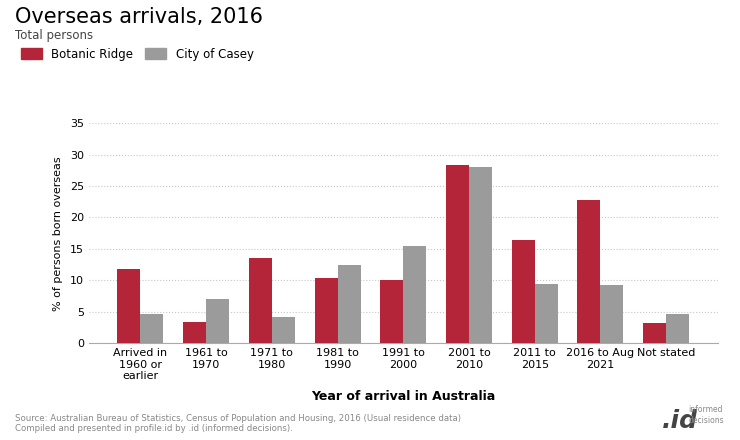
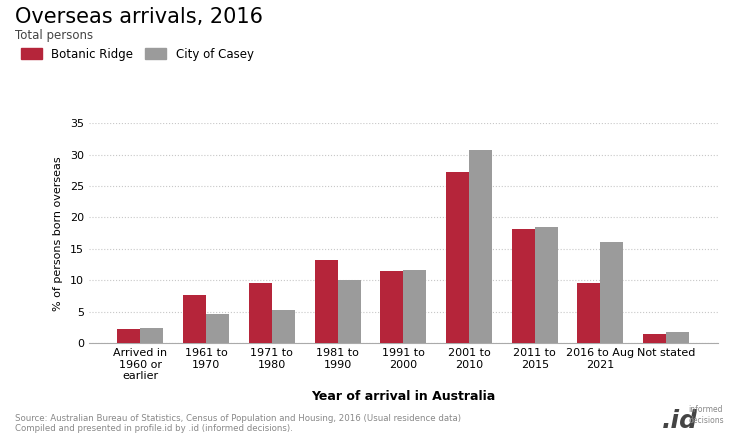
Botanic Ridge/Arrived in 1960 or earlier: 11.8 -> 2.2
City of Casey/Arrived in 1960 or earlier: 4.6 -> 2.4
Botanic Ridge/1961 to 1970: 3.4 -> 7.7
City of Casey/1961 to 1970: 7.0 -> 4.7
Botanic Ridge/1971 to 1980: 13.6 -> 9.6
City of Casey/1971 to 1980: 4.2 -> 5.3
Botanic Ridge/1981 to 1990: 10.4 -> 13.2
City of Casey/1981 to 1990: 12.4 -> 10.0
Botanic Ridge/1991 to 2000: 10.0 -> 11.5
City of Casey/1991 to 2000: 15.4 -> 11.6
Botanic Ridge/2001 to 2010: 28.4 -> 27.2
City of Casey/2001 to 2010: 28.0 -> 30.7
Botanic Ridge/2011 to 2015: 16.4 -> 18.1
City of Casey/2011 to 2015: 9.4 -> 18.5
Botanic Ridge/2016 to Aug 2021: 22.8 -> 9.6
City of Casey/2016 to Aug 2021: 9.2 -> 16.1
Botanic Ridge/Not stated: 3.2 -> 1.5
City of Casey/Not stated: 4.6 -> 1.8
